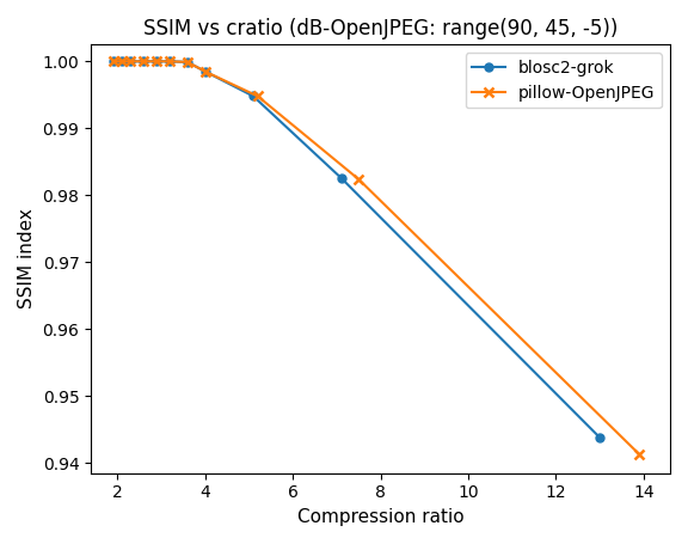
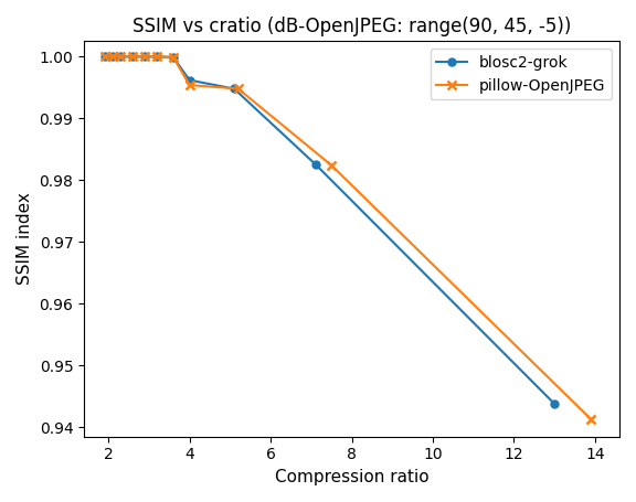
blosc2-grok/4: 0.9985 -> 0.9962
pillow-OpenJPEG/4: 0.9985 -> 0.9954
